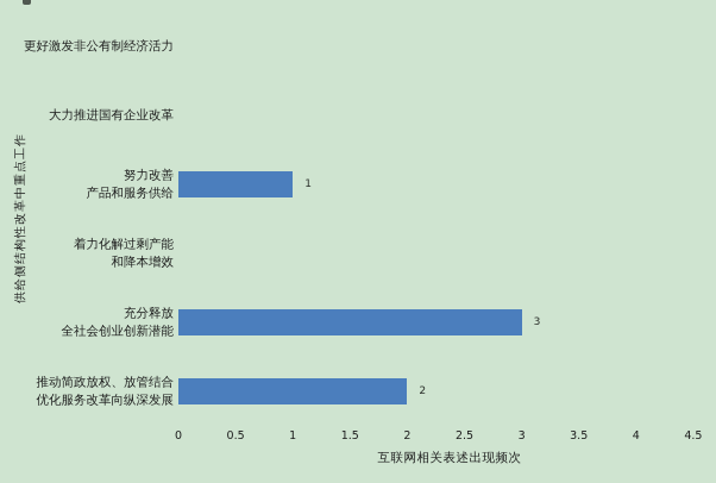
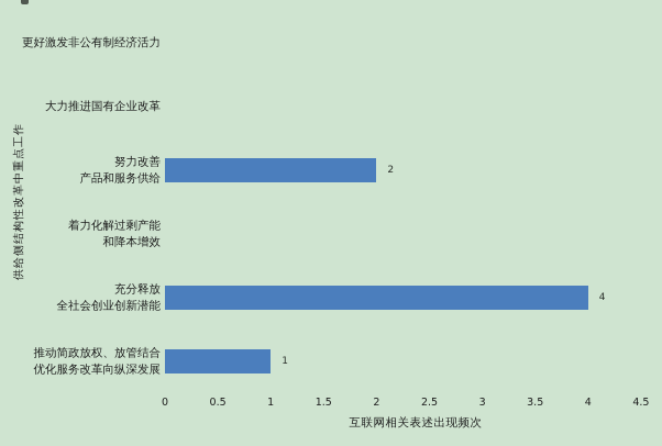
努力改善产品和服务供给: 1 -> 2
充分释放全社会创业创新潜能: 3 -> 4
推动简政放权、放管结合优化服务改革向纵深发展: 2 -> 1
